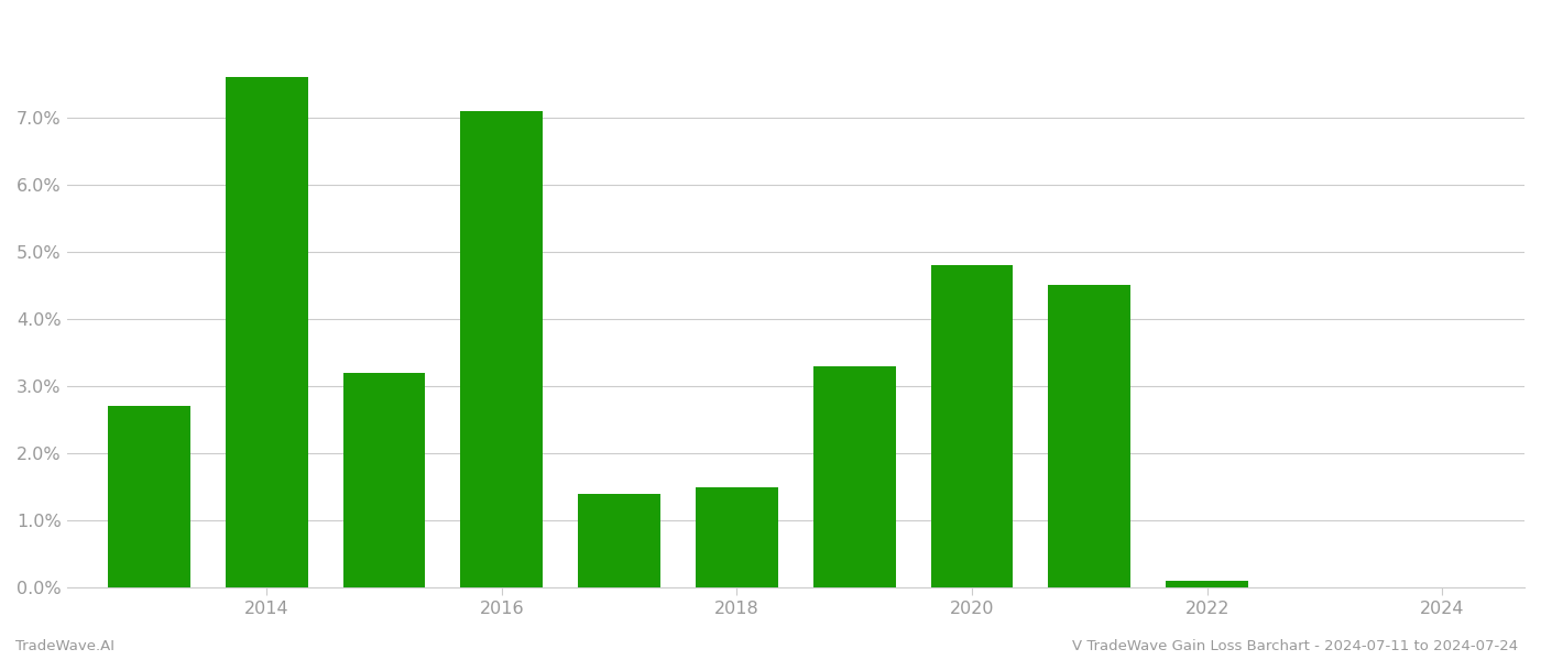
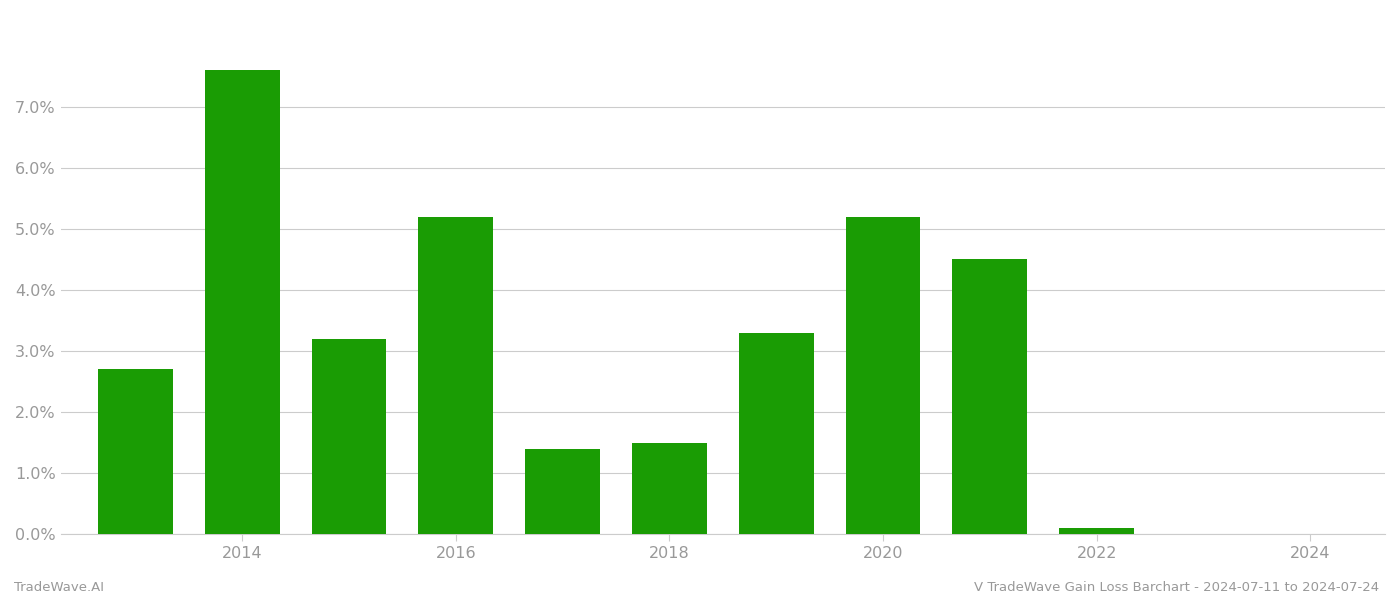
2016: 7.1% -> 5.2%
2020: 4.8% -> 5.2%
